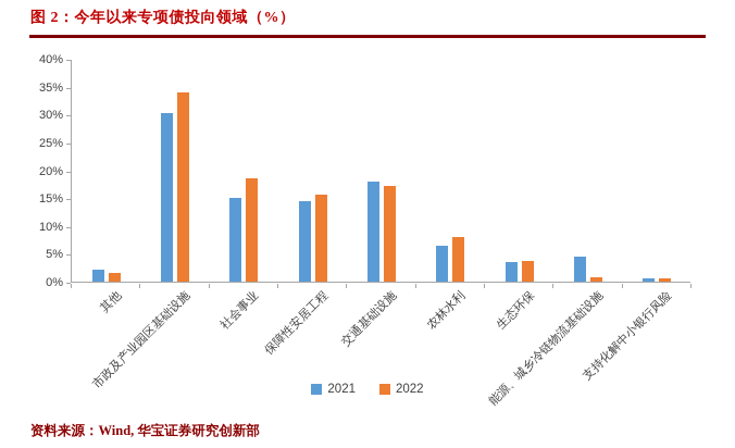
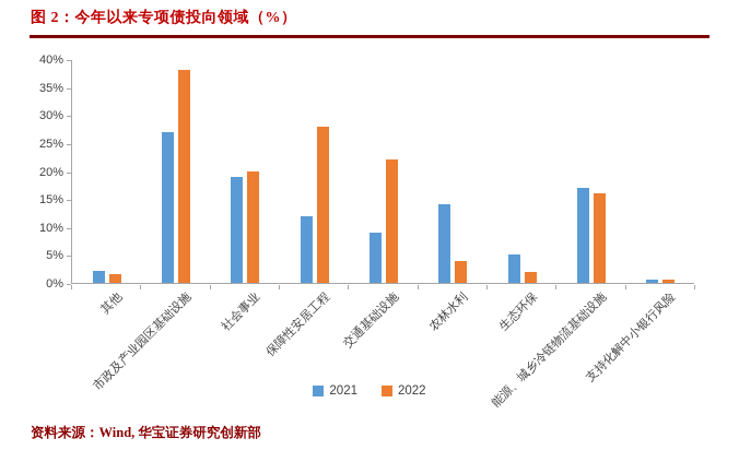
2021/市政及产业园区基础设施: 30% -> 27%
2022/市政及产业园区基础设施: 34% -> 38%
2021/社会事业: 15% -> 19%
2022/社会事业: 18% -> 20%
2021/保障性安居工程: 14% -> 12%
2022/保障性安居工程: 16% -> 28%
2021/交通基础设施: 18% -> 9%
2022/交通基础设施: 17% -> 22%
2021/农林水利: 6% -> 14%
2022/农林水利: 8% -> 4%
2021/生态环保: 4% -> 5%
2022/生态环保: 4% -> 2%
2021/能源、城乡冷链物流基础设施: 4% -> 17%
2022/能源、城乡冷链物流基础设施: 1% -> 16%
